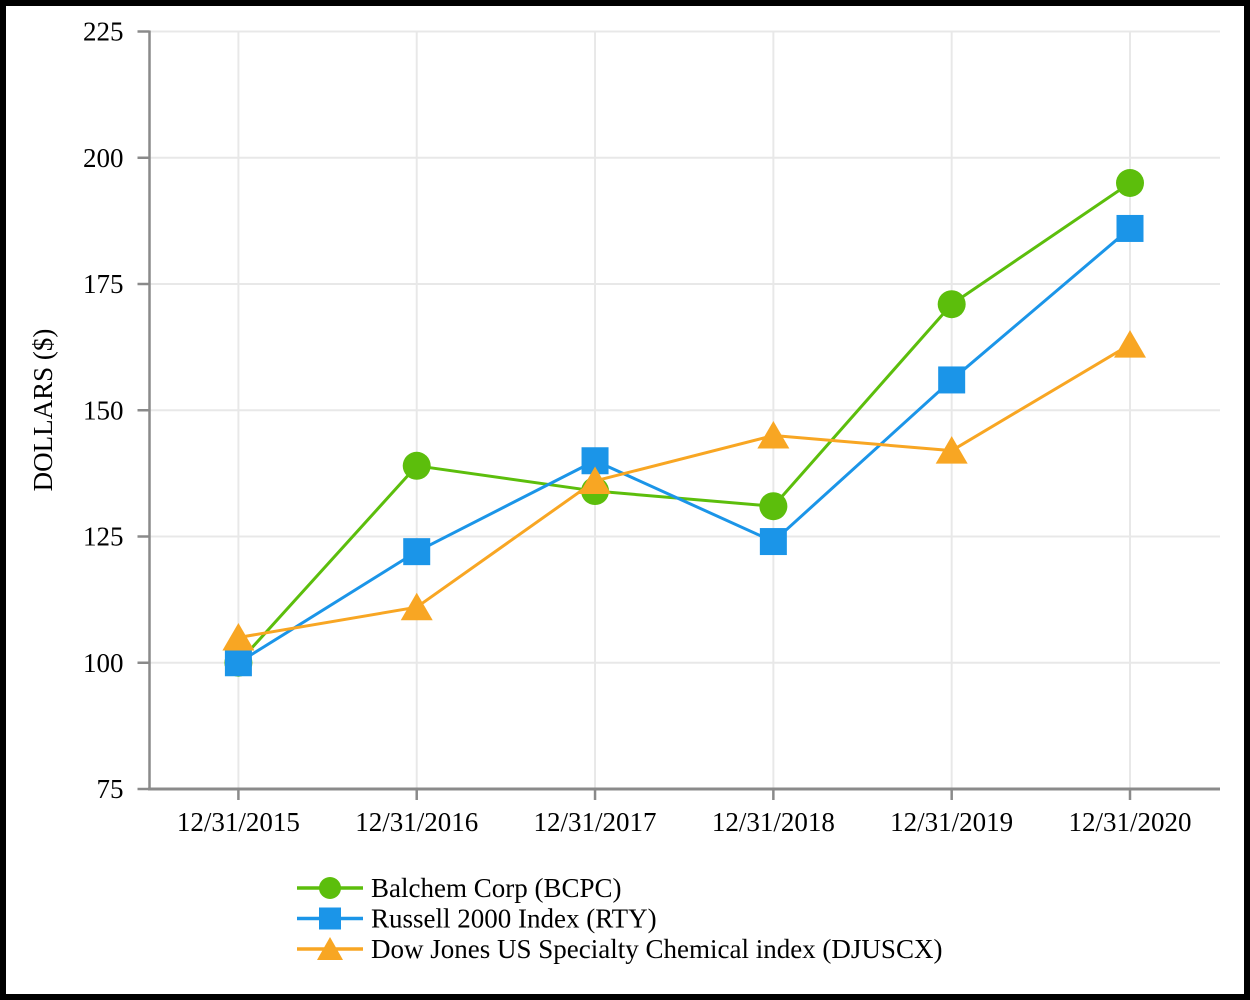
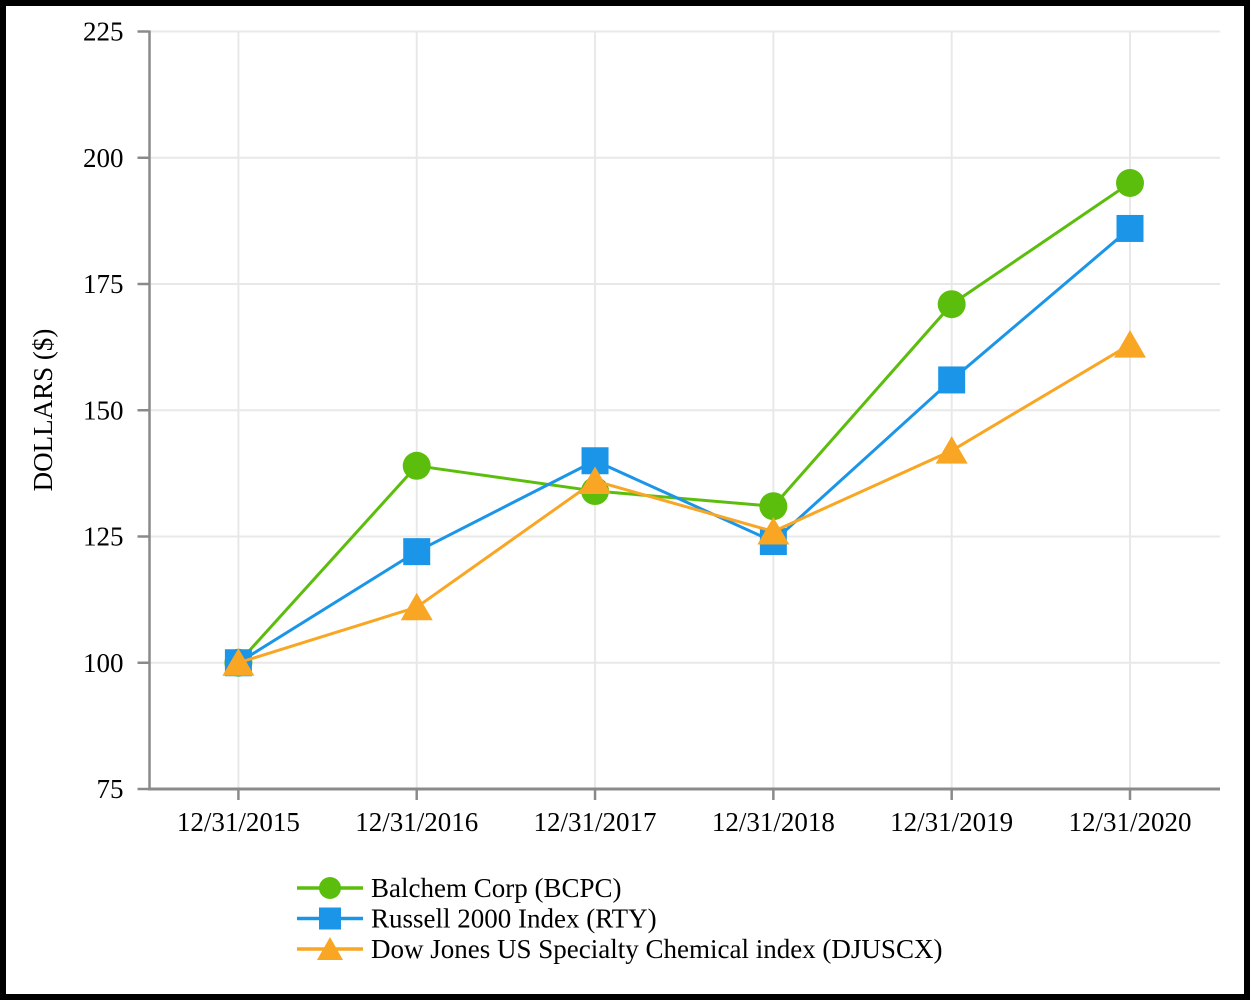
Dow Jones US Specialty Chemical index (DJUSCX)/12/31/2015: 105 -> 100
Dow Jones US Specialty Chemical index (DJUSCX)/12/31/2018: 145 -> 126
